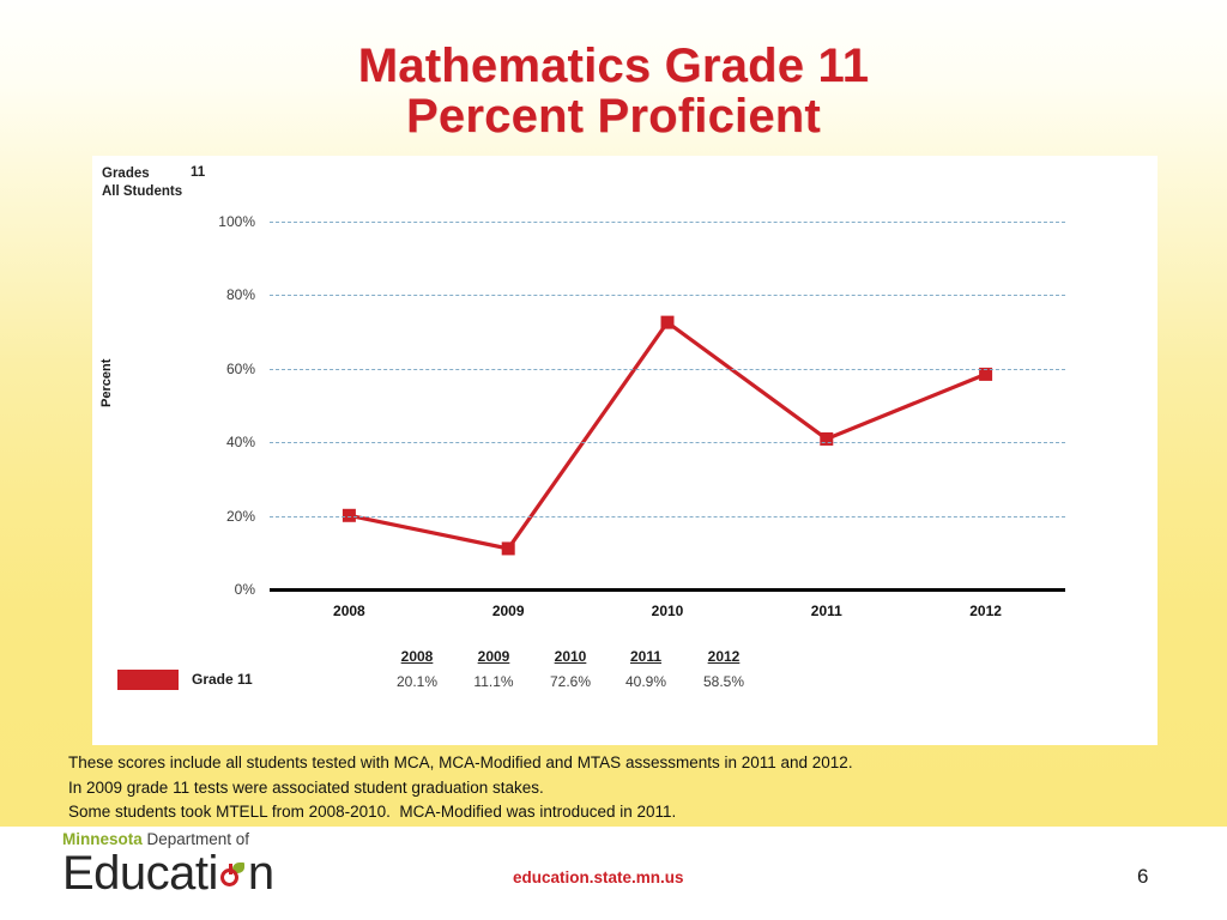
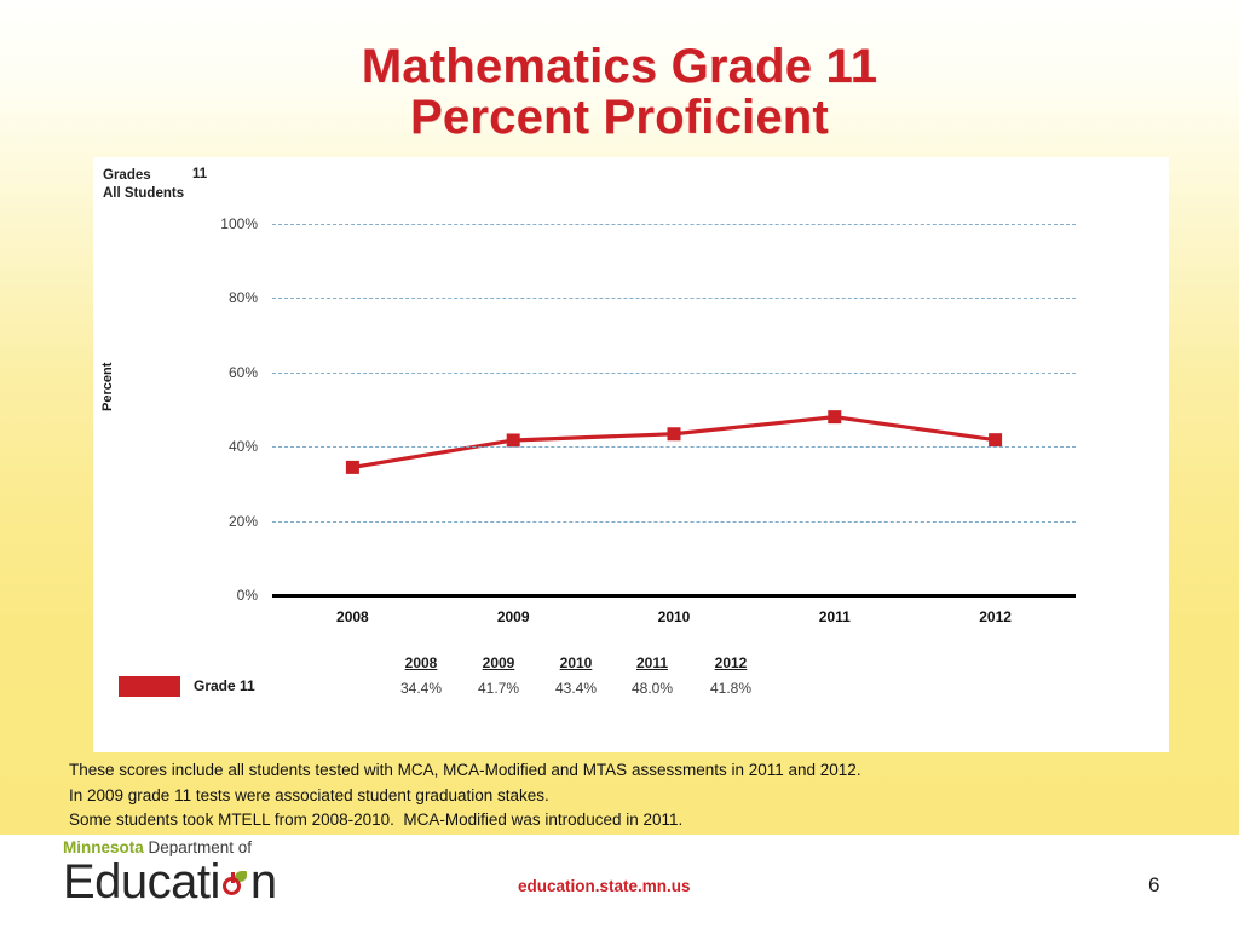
2008: 20.1% -> 34.4%
2009: 11.1% -> 41.7%
2010: 72.6% -> 43.4%
2011: 40.9% -> 48.0%
2012: 58.5% -> 41.8%
